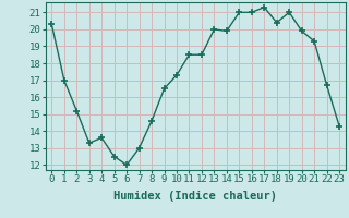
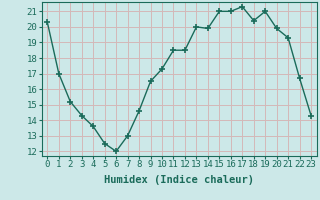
3: 13.3 -> 14.3
